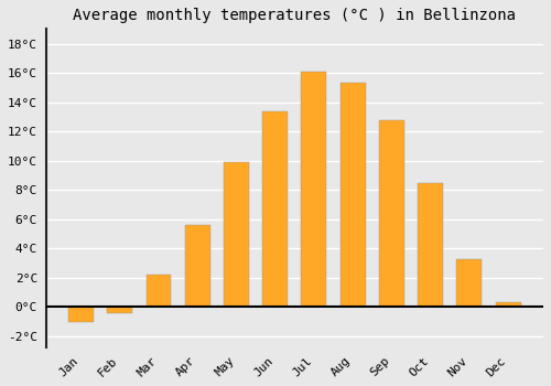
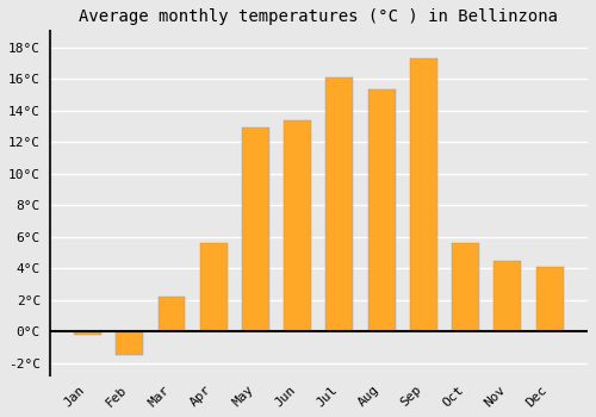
Jan: -1.0°C -> -0.2°C
Feb: -0.4°C -> -1.5°C
May: 9.9°C -> 12.9°C
Sep: 12.8°C -> 17.3°C
Oct: 8.5°C -> 5.6°C
Nov: 3.3°C -> 4.5°C
Dec: 0.3°C -> 4.1°C
